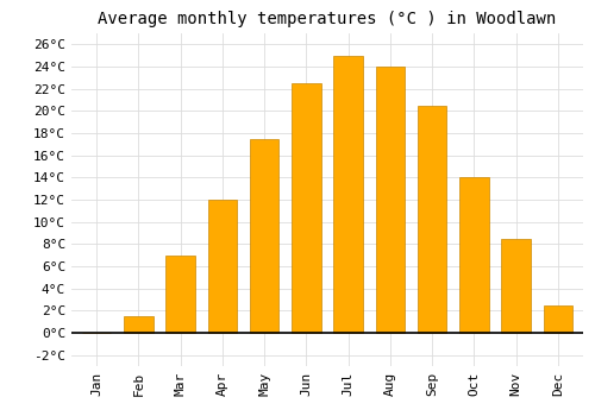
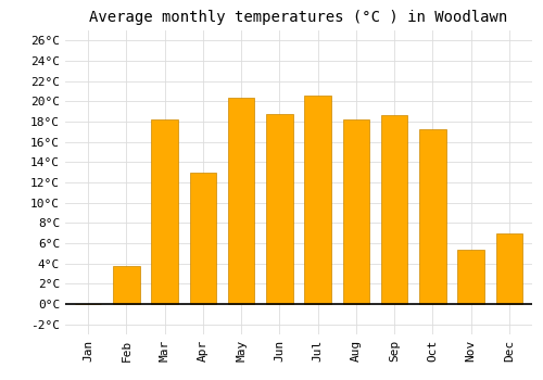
Feb: 1.5°C -> 3.8°C
Mar: 7.0°C -> 18.2°C
Apr: 12.0°C -> 13.0°C
May: 17.5°C -> 20.4°C
Jun: 22.5°C -> 18.8°C
Jul: 25.0°C -> 20.6°C
Aug: 24.0°C -> 18.2°C
Sep: 20.5°C -> 18.6°C
Oct: 14.0°C -> 17.2°C
Nov: 8.5°C -> 5.4°C
Dec: 2.5°C -> 7.0°C
